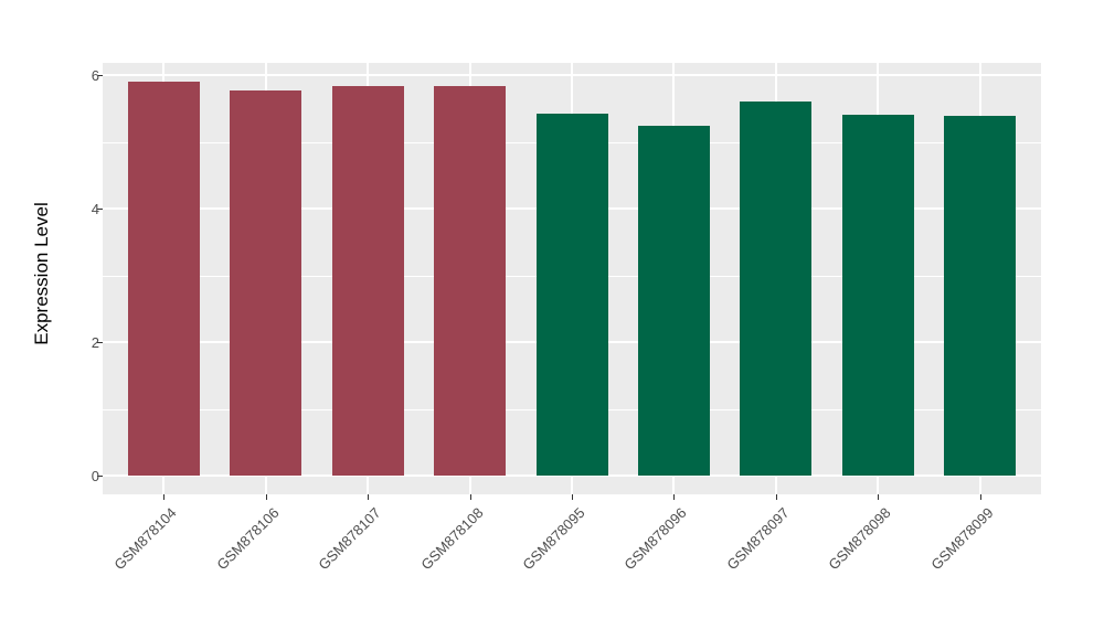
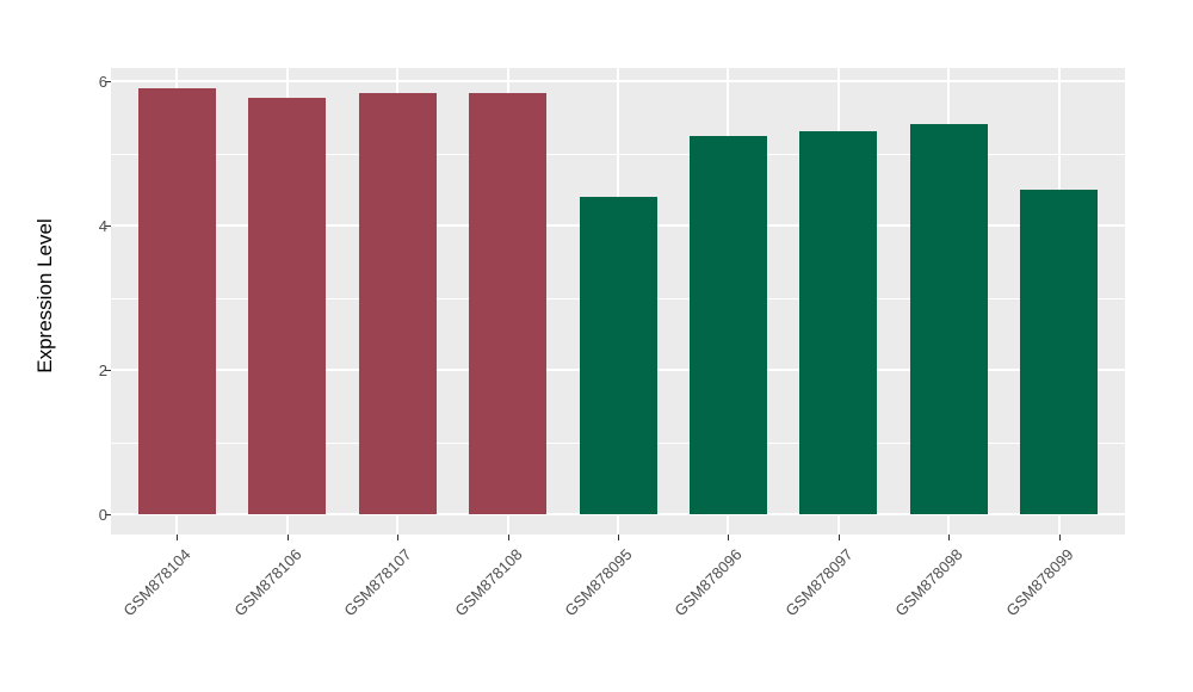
GSM878095: 5.4 -> 4.4
GSM878097: 5.6 -> 5.3
GSM878099: 5.4 -> 4.5
